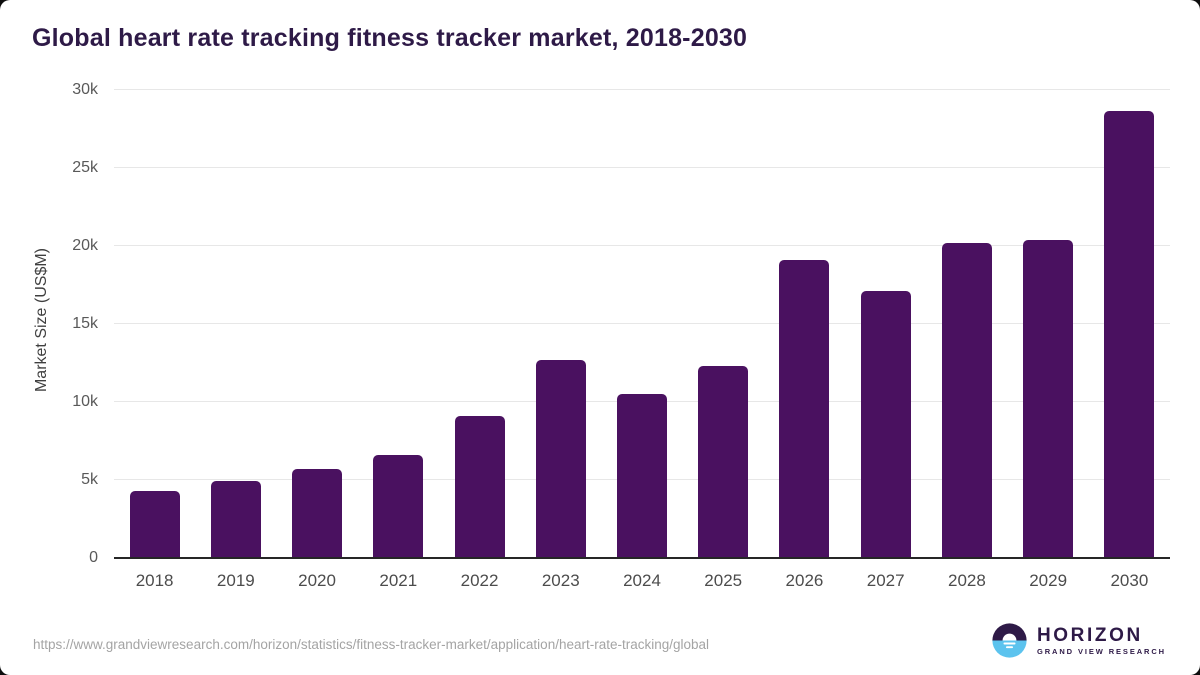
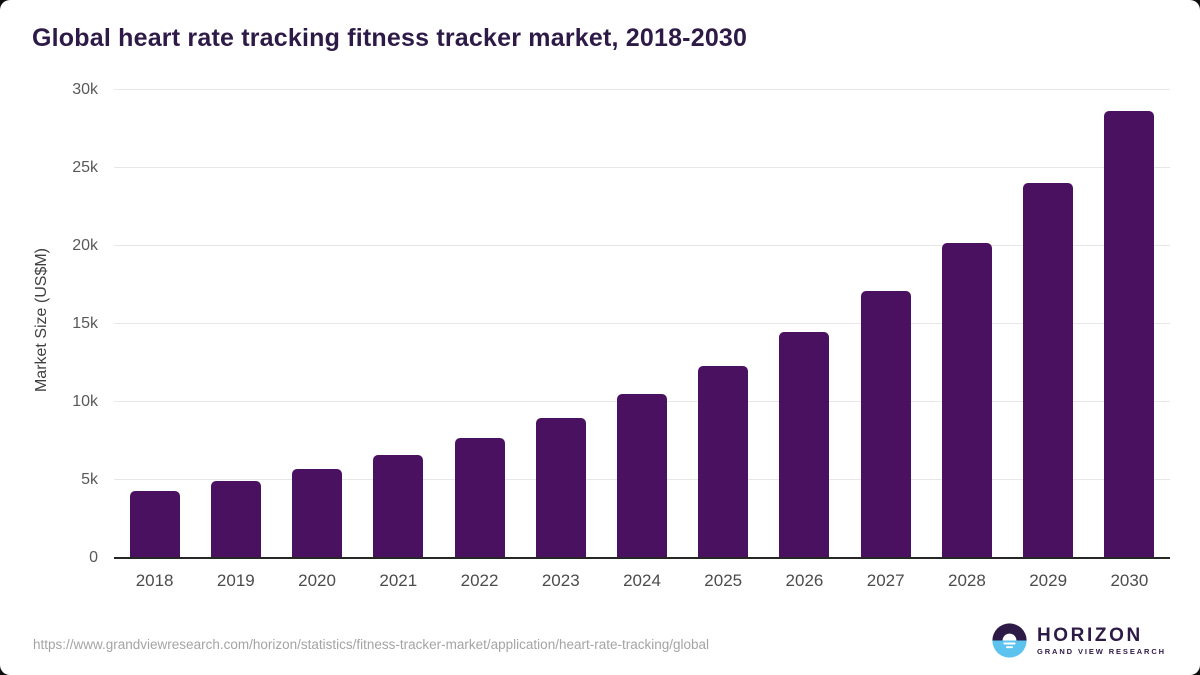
2022: 9.1k -> 7.7k
2023: 12.7k -> 9.0k
2026: 19.1k -> 14.5k
2029: 20.4k -> 24.0k
